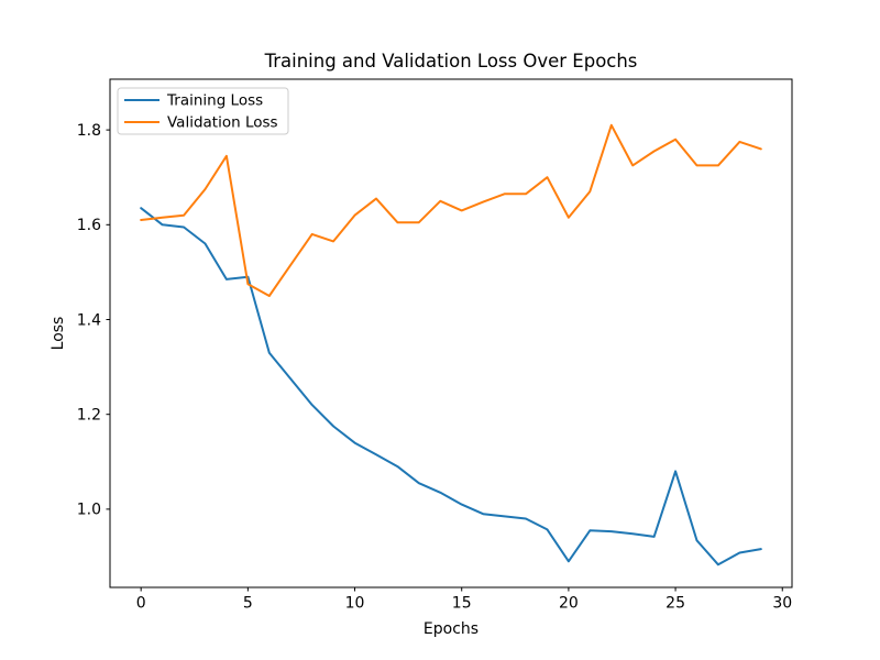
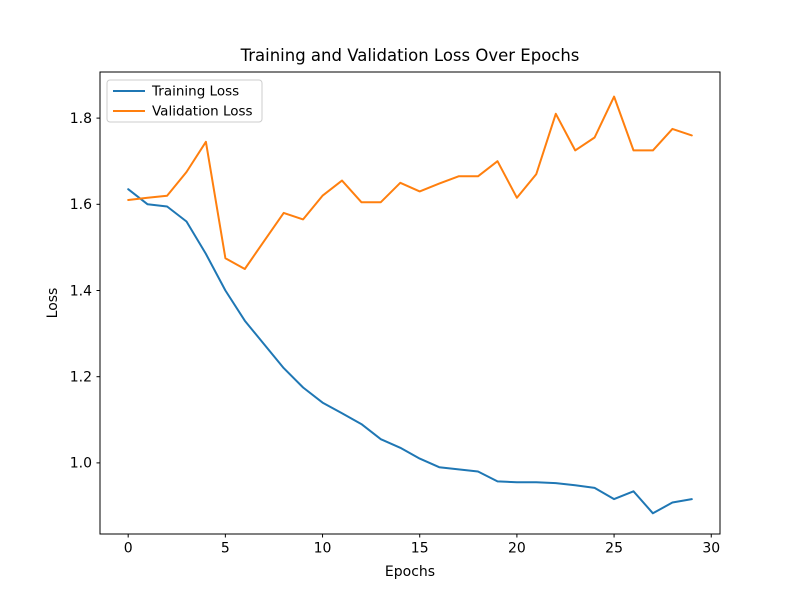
Training Loss/5: 1.49 -> 1.40
Training Loss/20: 0.89 -> 0.95
Training Loss/25: 1.08 -> 0.92
Validation Loss/25: 1.78 -> 1.85
